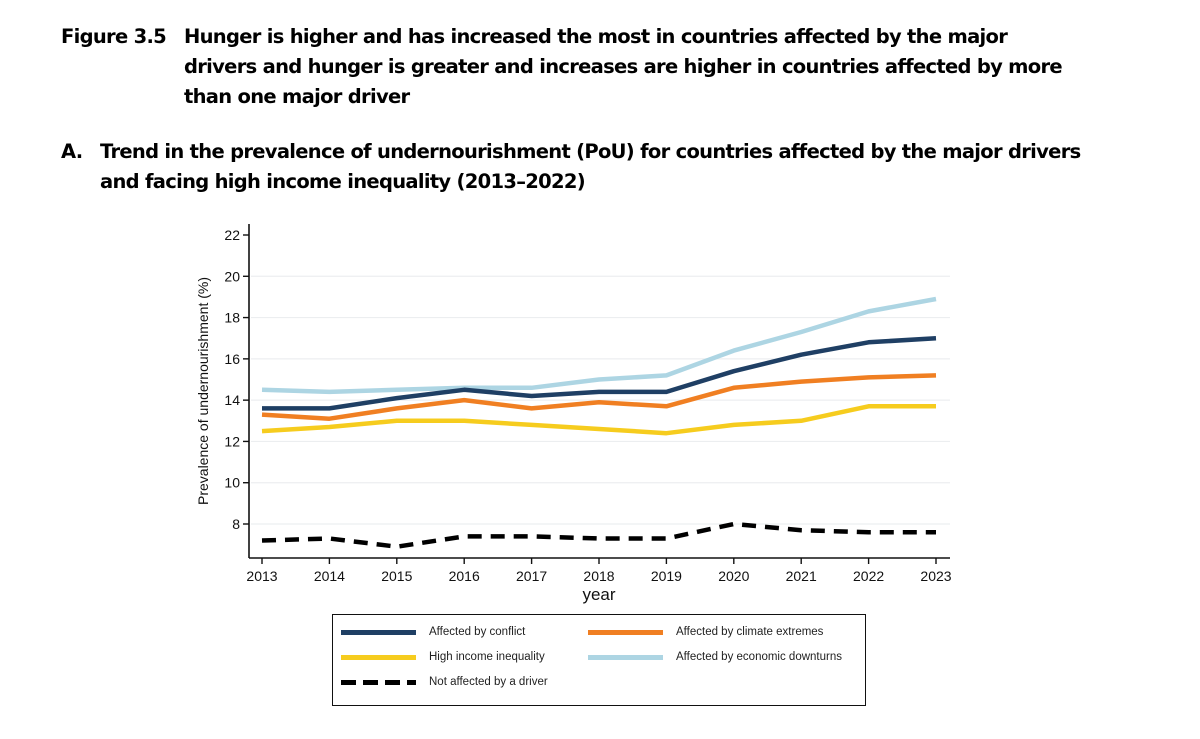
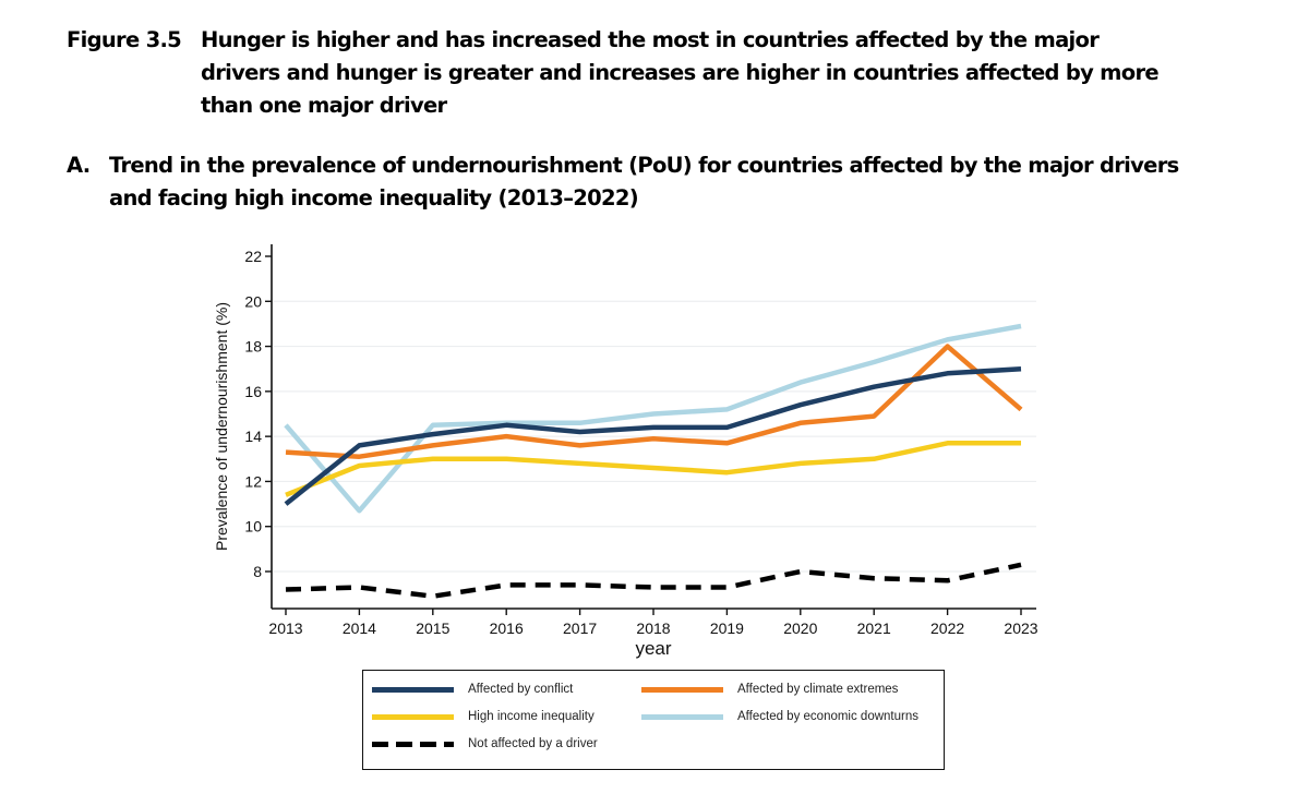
Affected by conflict/2013: 13.6 -> 11.0
High income inequality/2013: 12.5 -> 11.4
Affected by economic downturns/2014: 14.4 -> 10.7
Affected by climate extremes/2022: 15.1 -> 18.0
Not affected by a driver/2023: 7.6 -> 8.3
